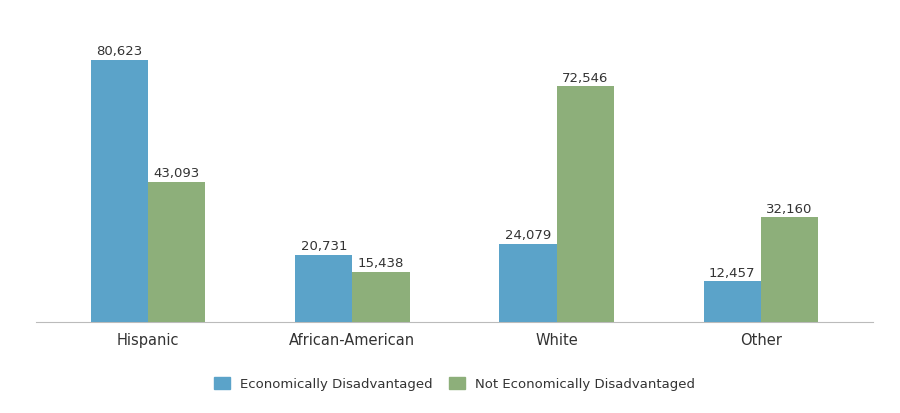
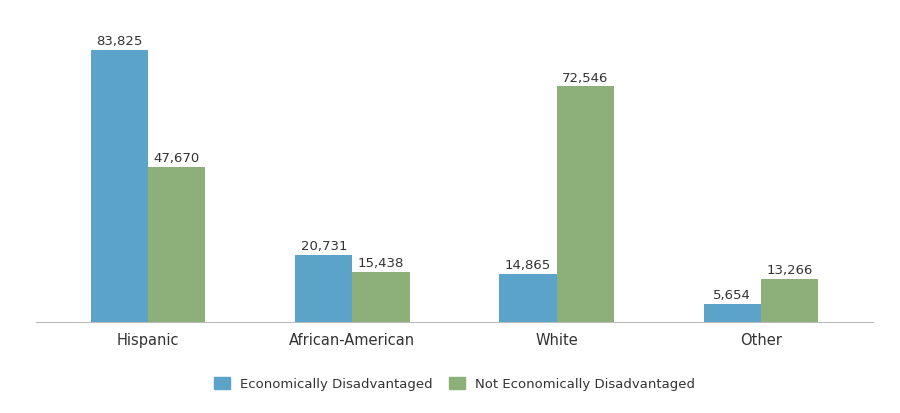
Economically Disadvantaged/Hispanic: 80,623 -> 83,825
Not Economically Disadvantaged/Hispanic: 43,093 -> 47,670
Economically Disadvantaged/White: 24,079 -> 14,865
Economically Disadvantaged/Other: 12,457 -> 5,654
Not Economically Disadvantaged/Other: 32,160 -> 13,266
